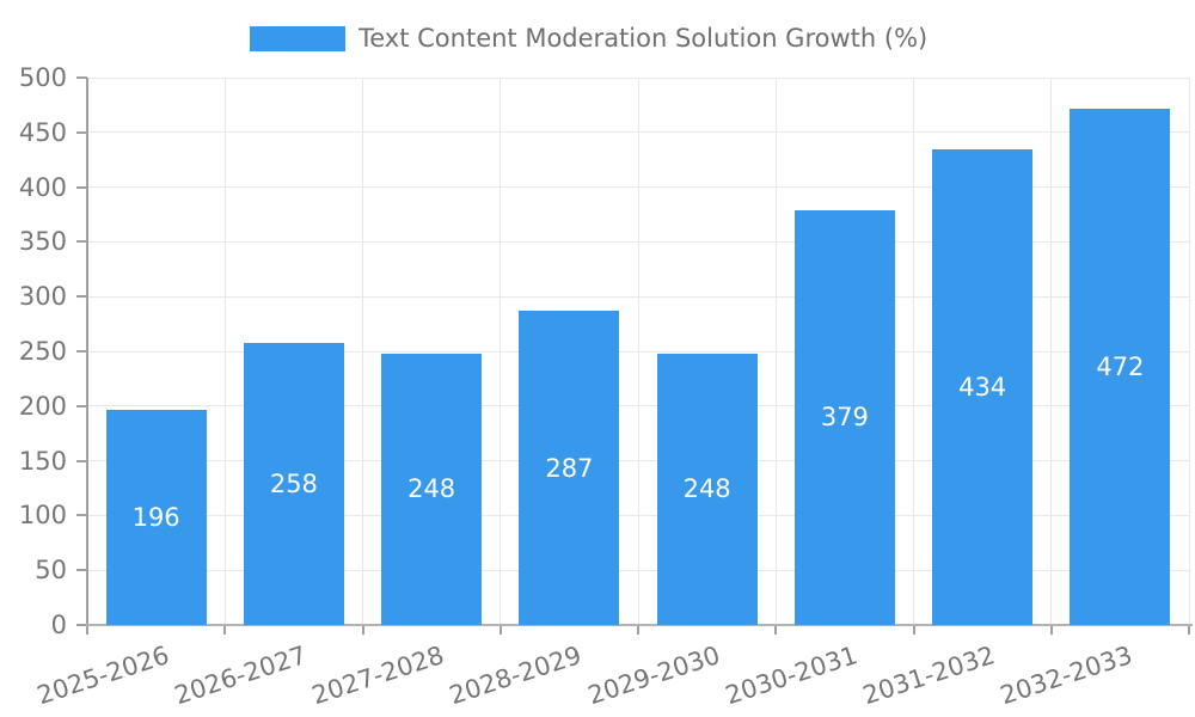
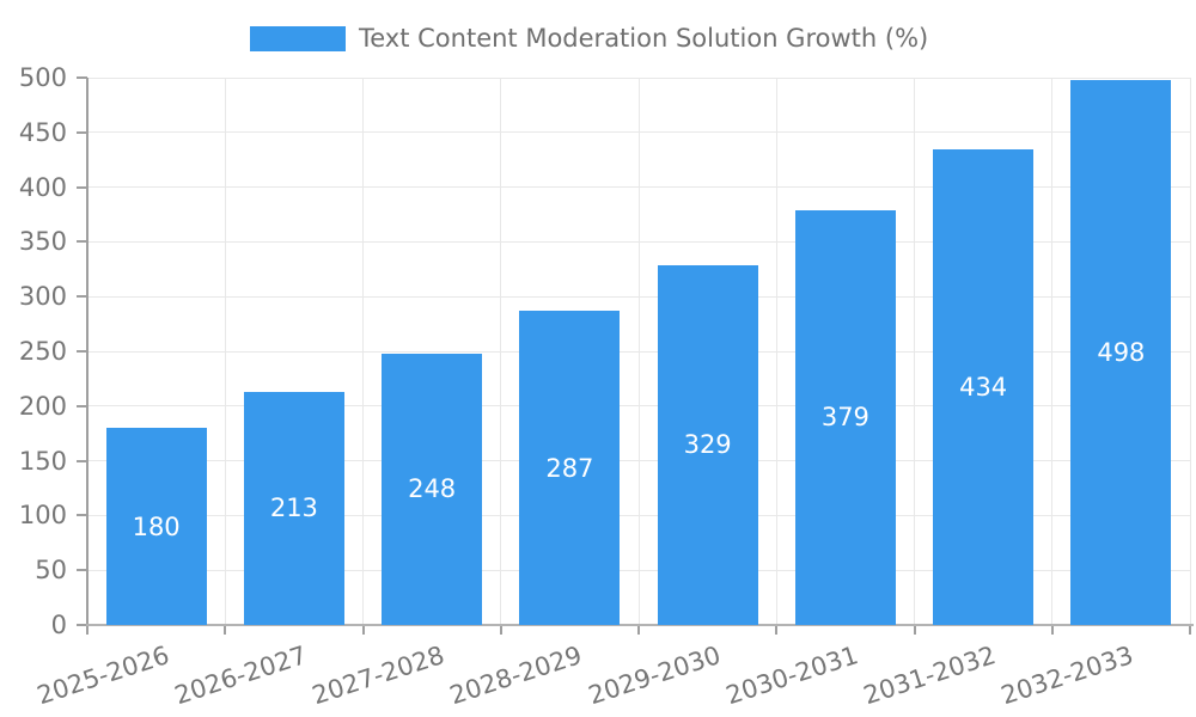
2025-2026: 196 -> 180
2026-2027: 258 -> 213
2029-2030: 248 -> 329
2032-2033: 472 -> 498
